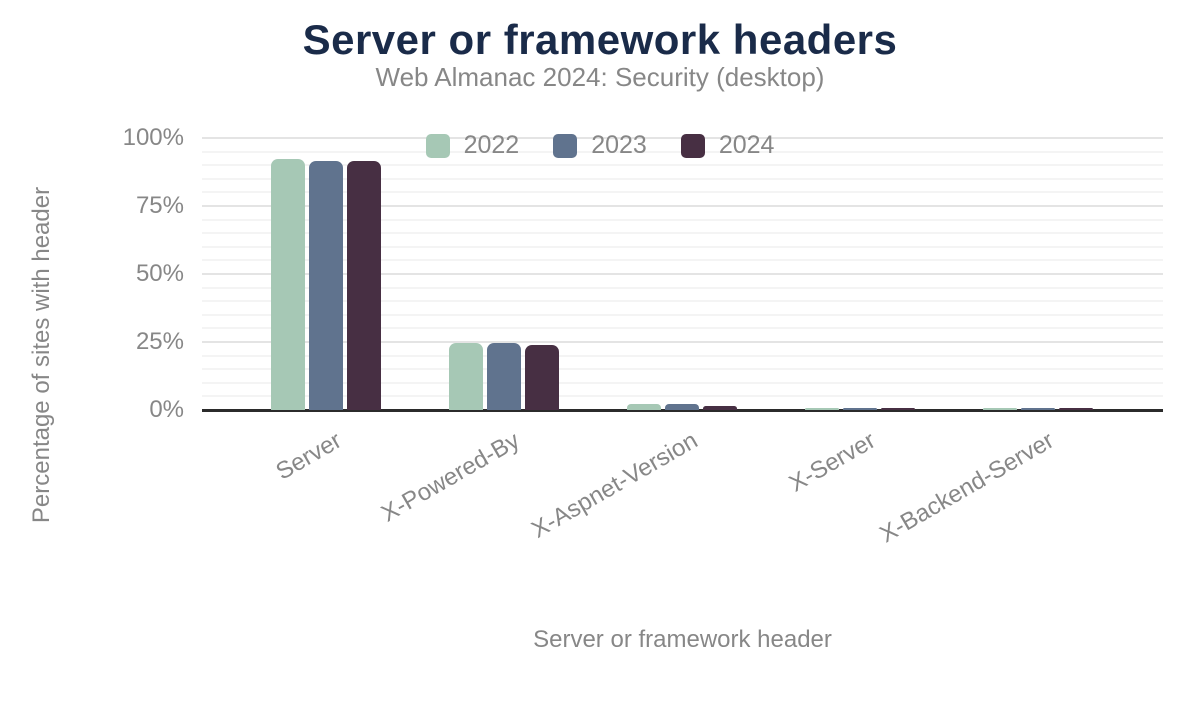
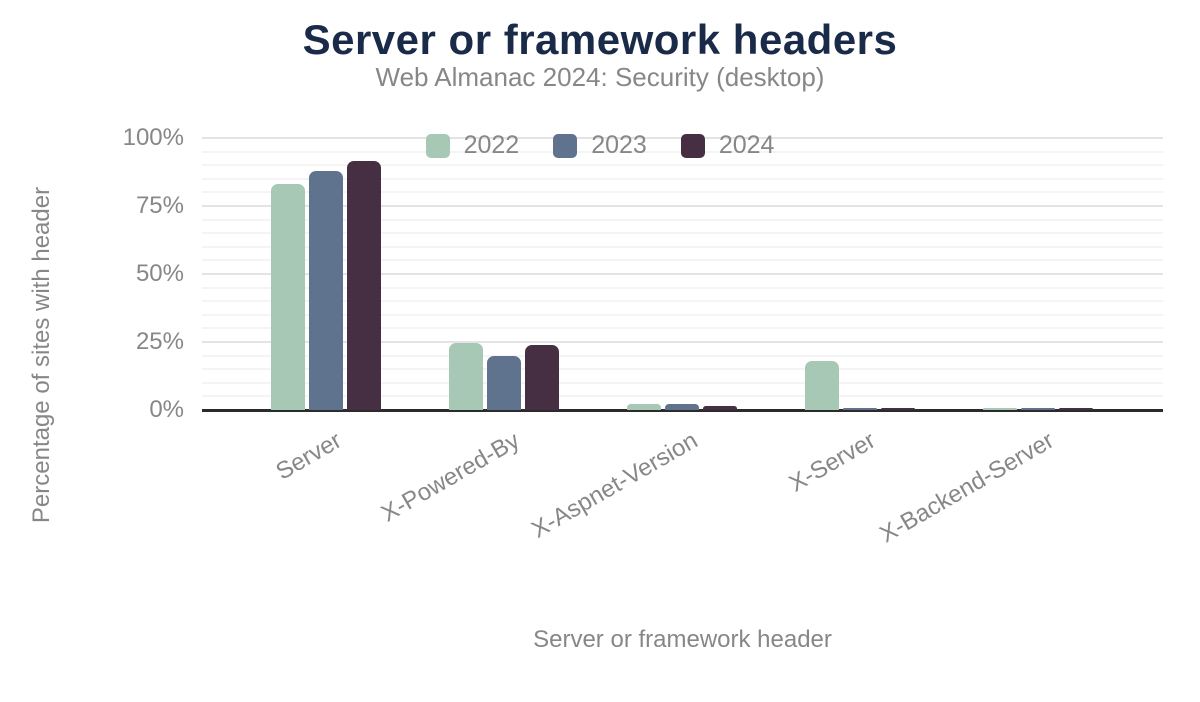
2022/Server: 92% -> 83%
2023/Server: 92% -> 88%
2023/X-Powered-By: 25% -> 20%
2022/X-Server: 1% -> 18%
